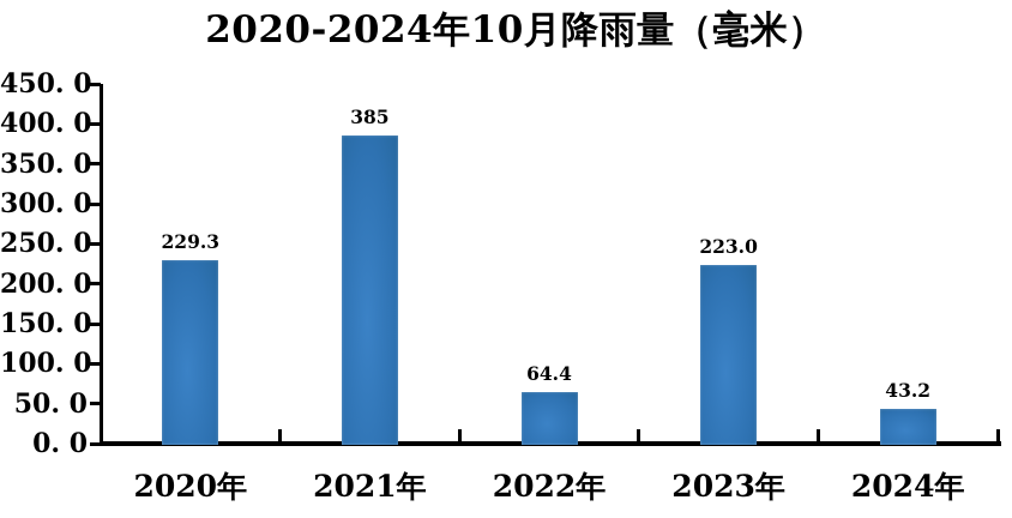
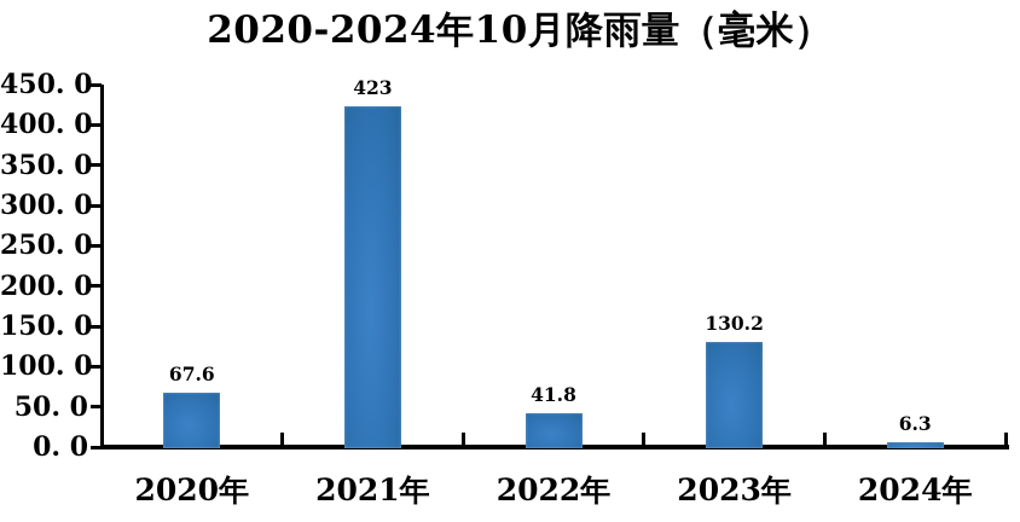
2020年: 229.3 -> 67.6
2021年: 385 -> 423
2022年: 64.4 -> 41.8
2023年: 223.0 -> 130.2
2024年: 43.2 -> 6.3
